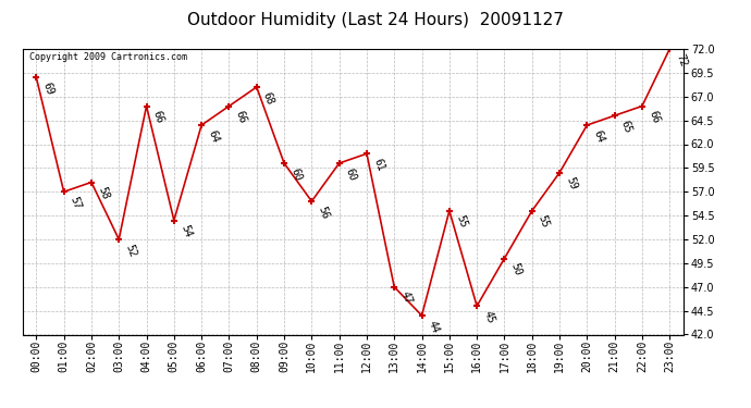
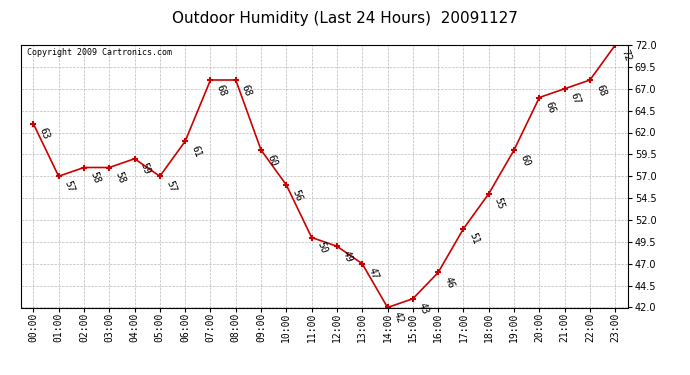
00:00: 69 -> 63
03:00: 52 -> 58
04:00: 66 -> 59
05:00: 54 -> 57
06:00: 64 -> 61
07:00: 66 -> 68
11:00: 60 -> 50
12:00: 61 -> 49
14:00: 44 -> 42
15:00: 55 -> 43
16:00: 45 -> 46
17:00: 50 -> 51
19:00: 59 -> 60
20:00: 64 -> 66
21:00: 65 -> 67
22:00: 66 -> 68
